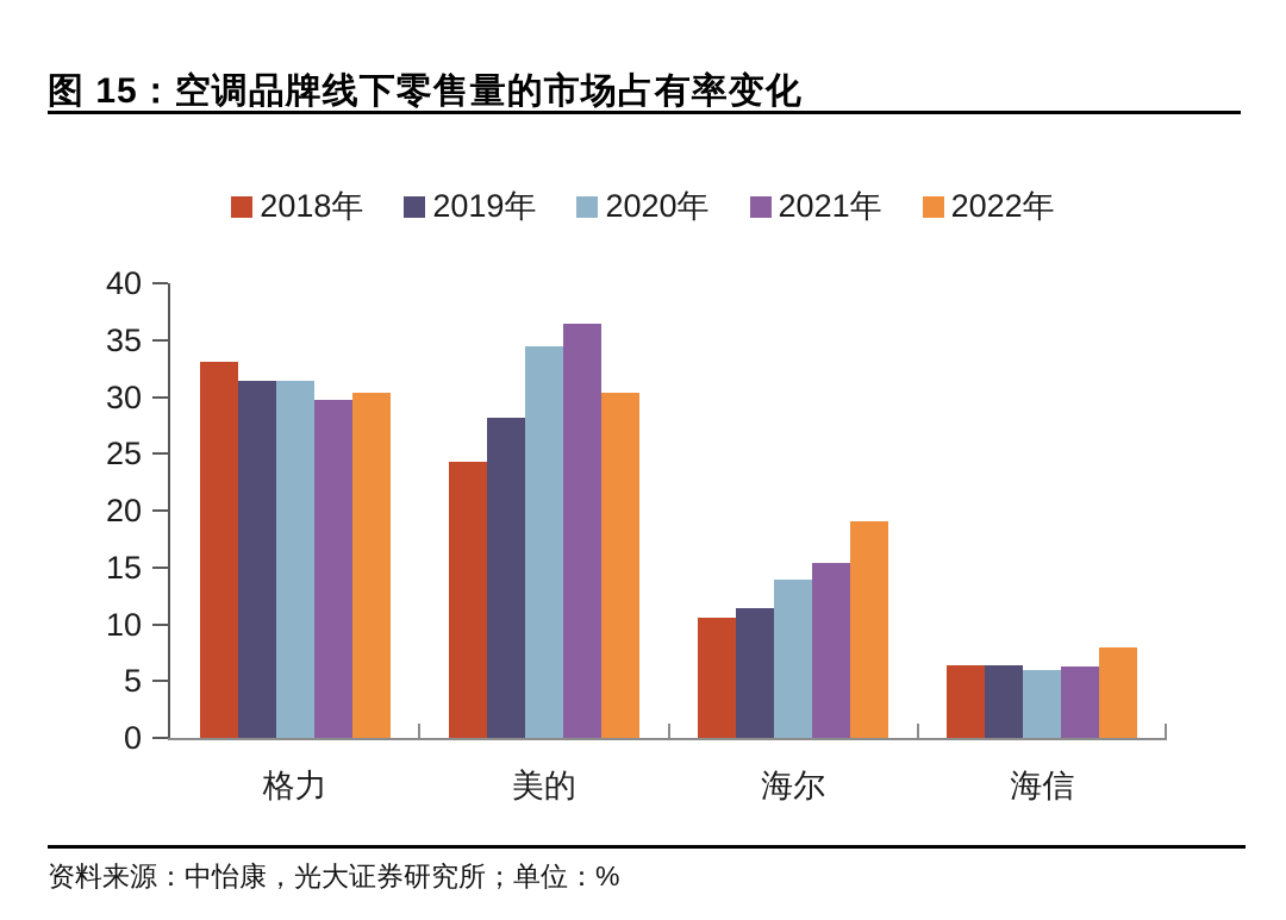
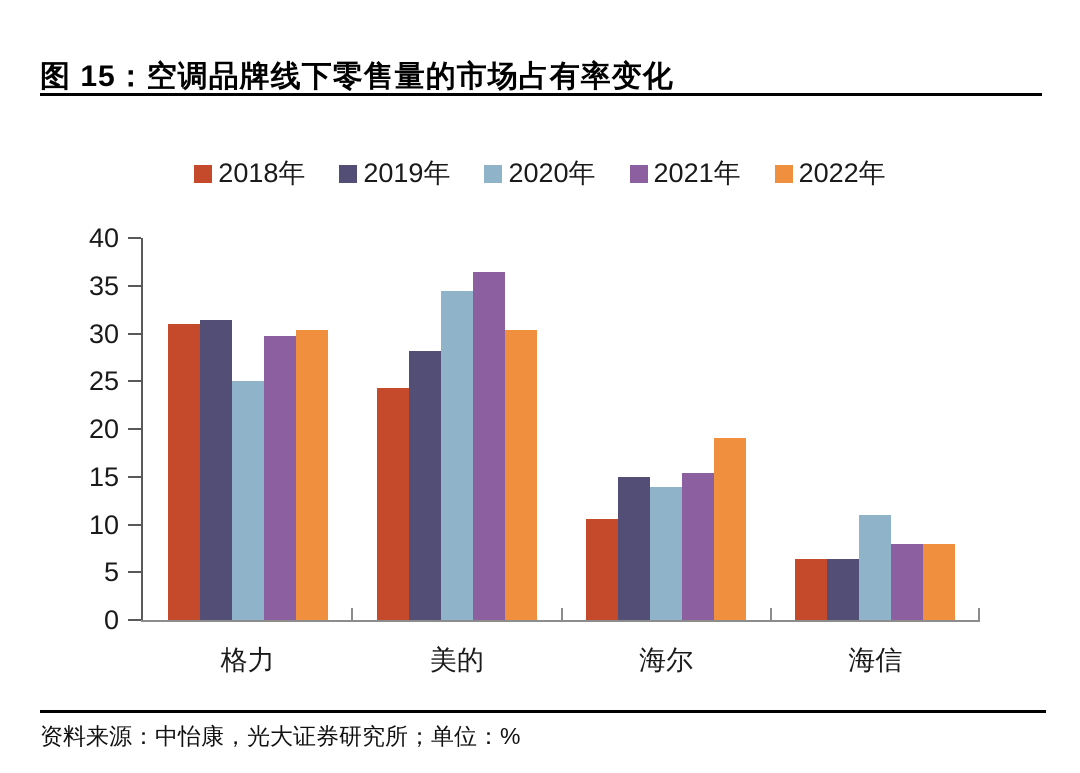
2018年/格力: 33 -> 31
2020年/格力: 31 -> 25
2019年/海尔: 11 -> 15
2020年/海信: 6 -> 11
2021年/海信: 6 -> 8
